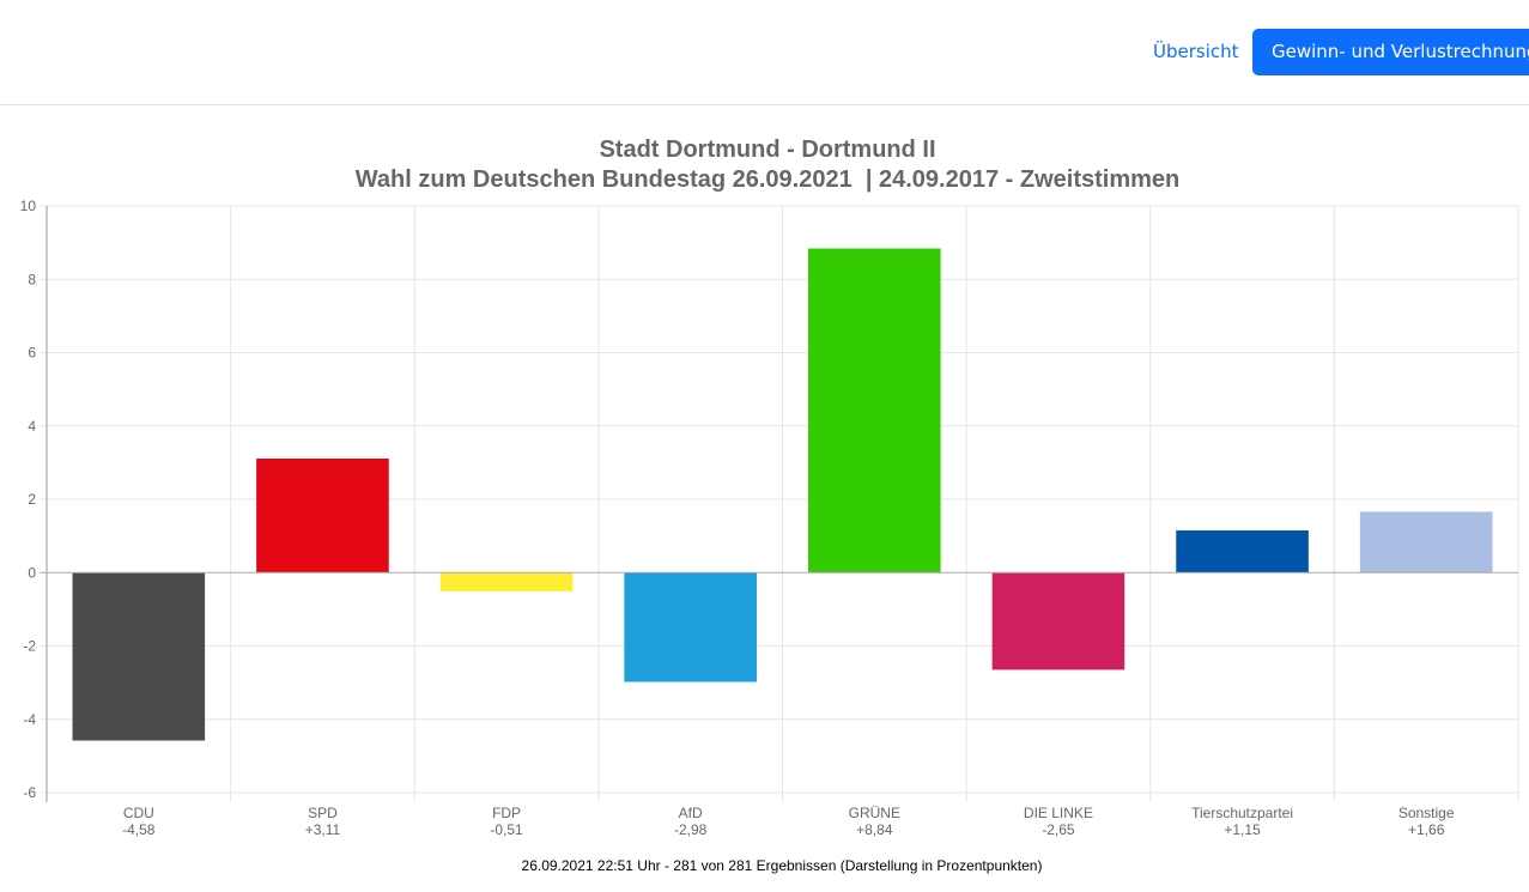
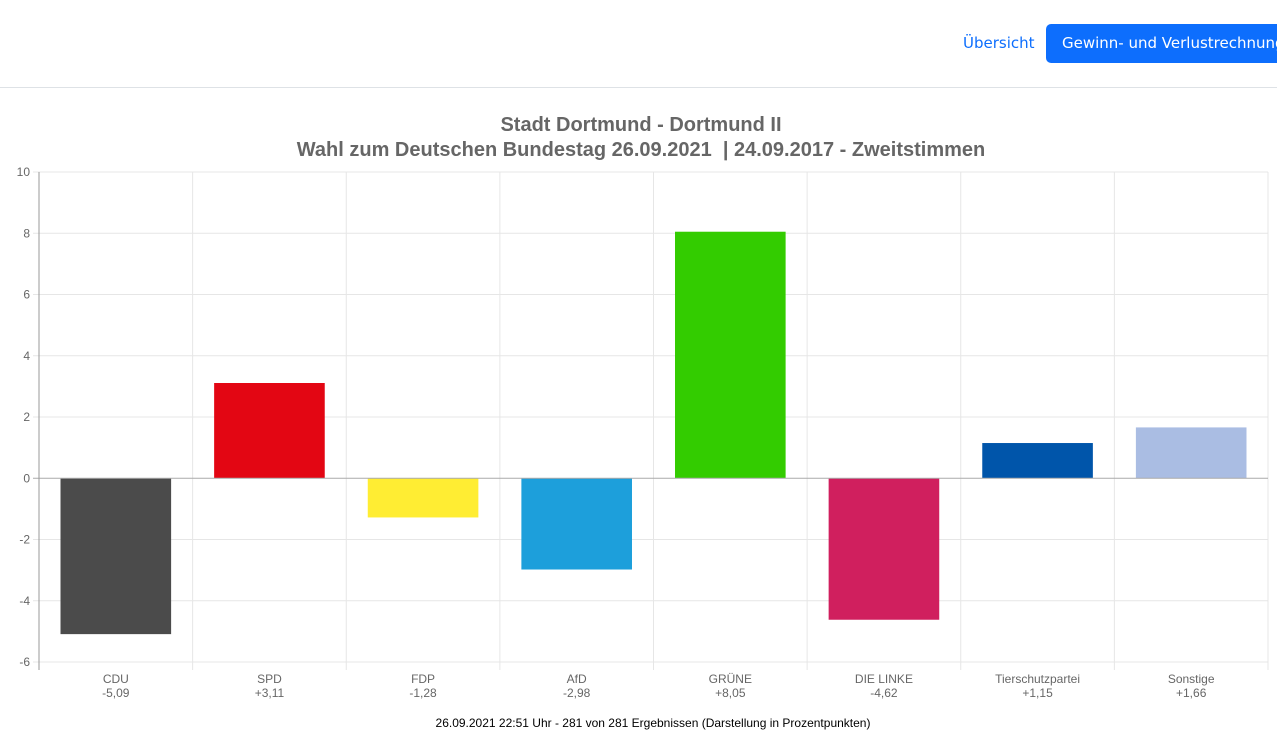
CDU: -4,58 -> -5,09
FDP: -0,51 -> -1,28
GRÜNE: +8,84 -> +8,05
DIE LINKE: -2,65 -> -4,62
